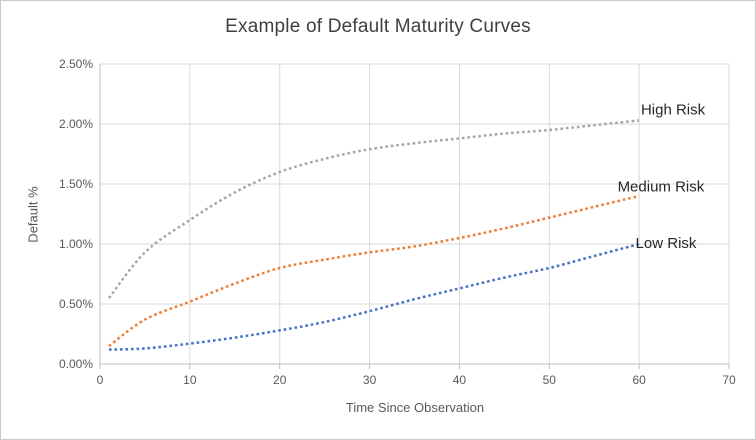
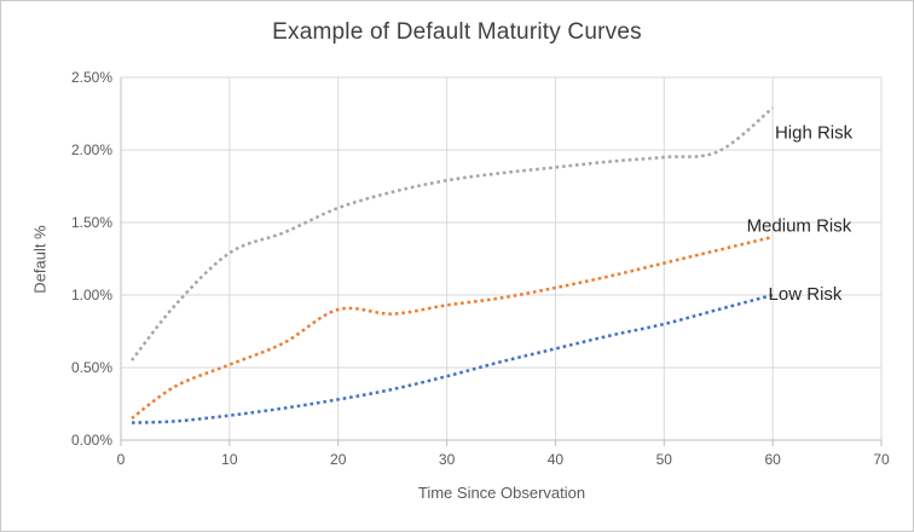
High Risk/10: 1.20% -> 1.29%
Medium Risk/20: 0.80% -> 0.90%
High Risk/60: 2.03% -> 2.29%
